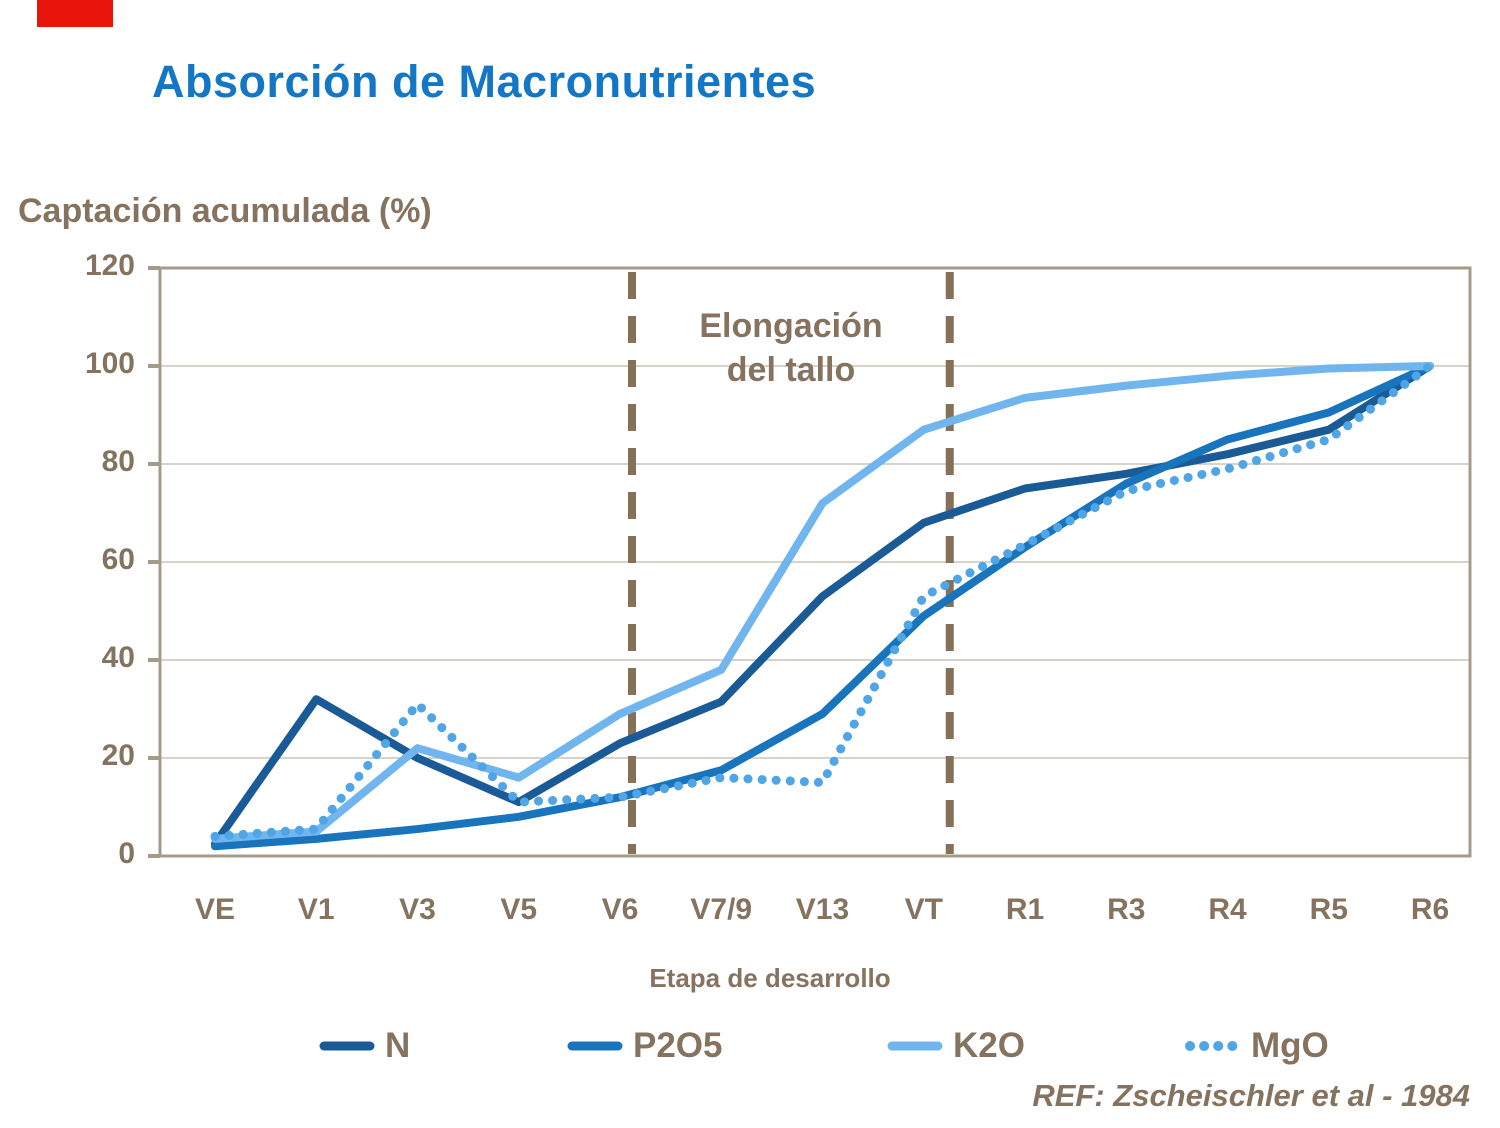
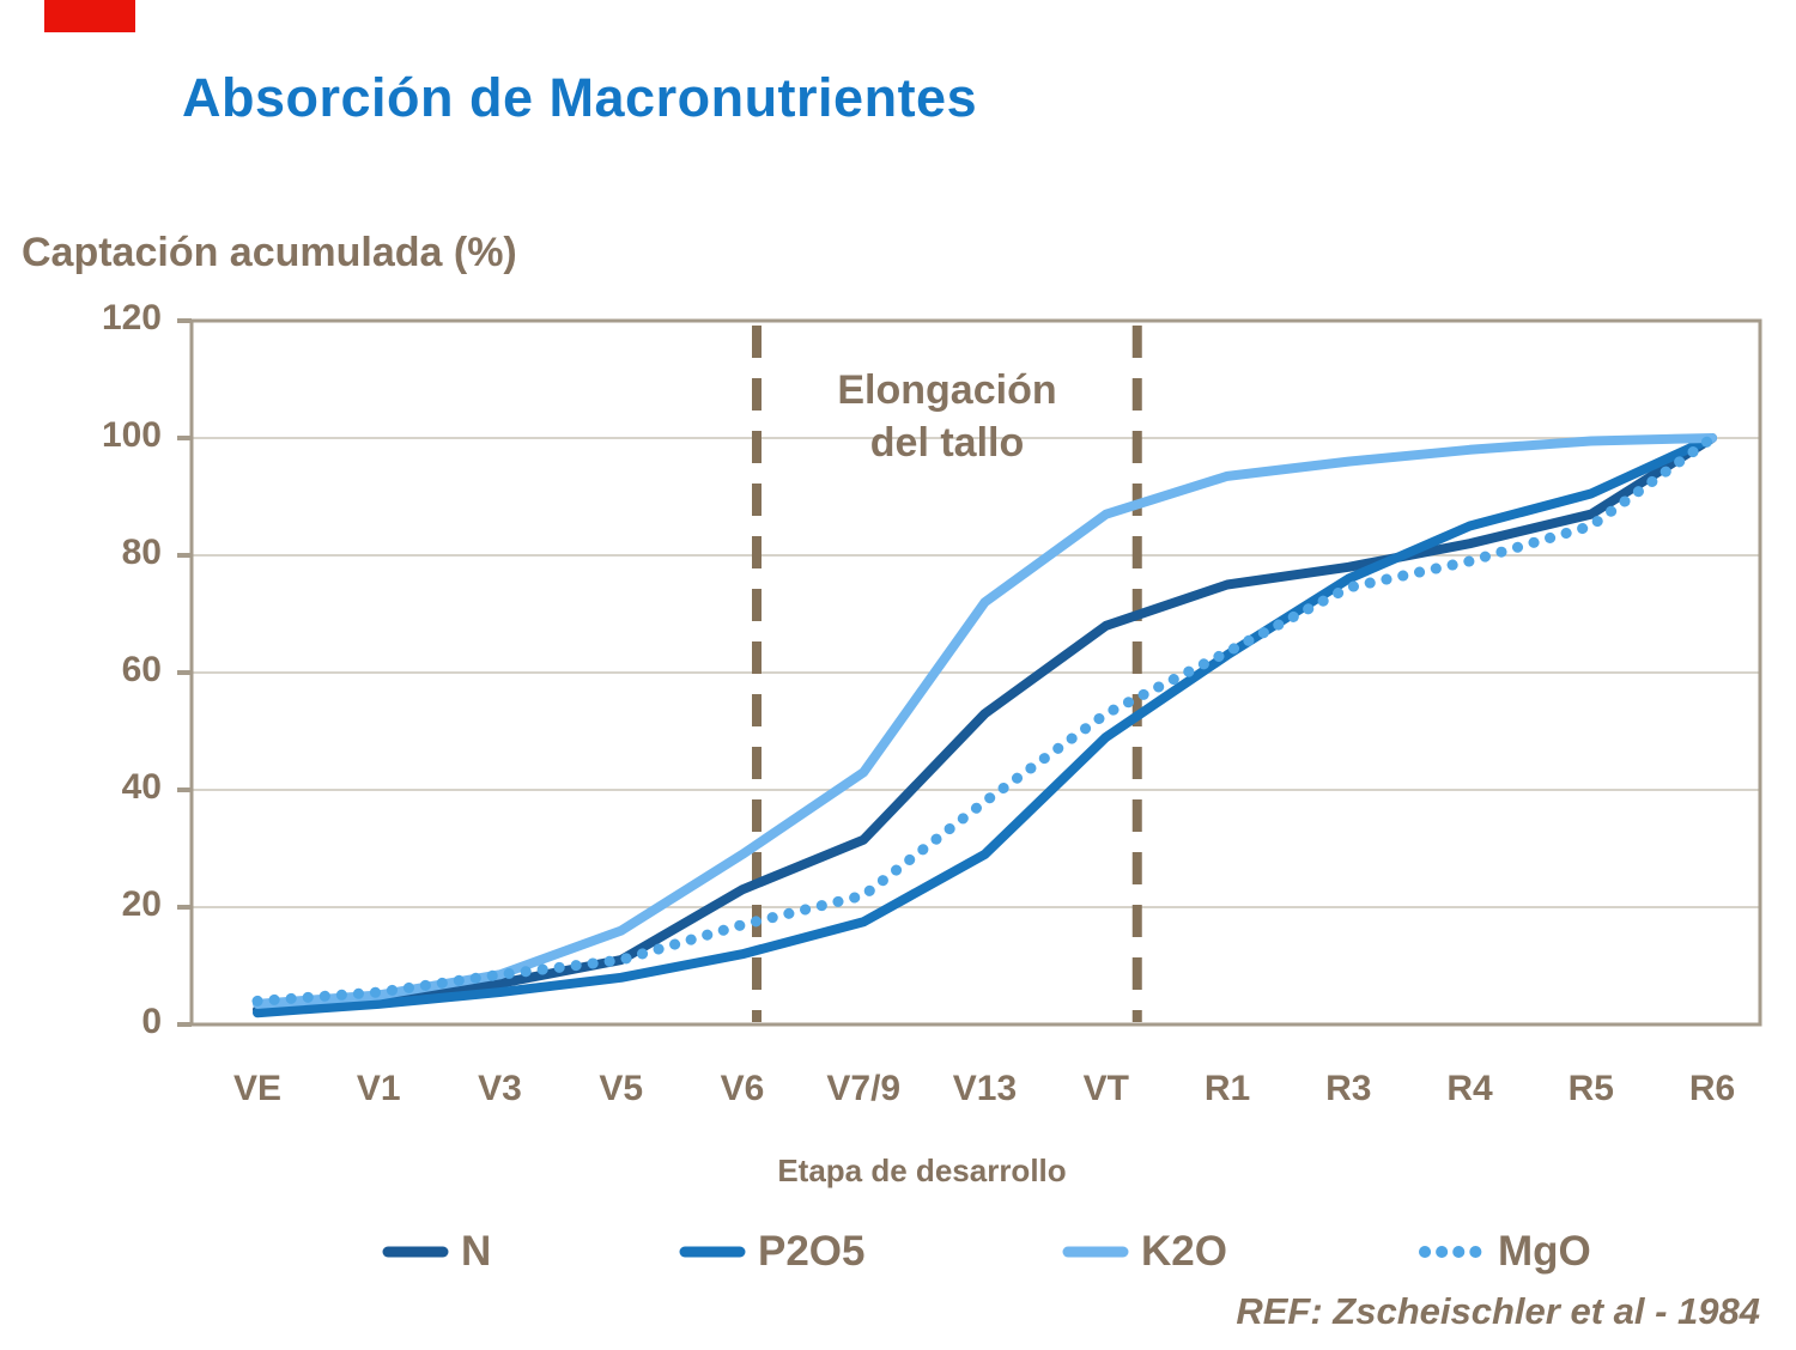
N/V1: 32 -> 4
N/V3: 20 -> 7
K2O/V3: 22 -> 8
MgO/V3: 31 -> 8
MgO/V6: 12 -> 17
K2O/V7/9: 38 -> 43
MgO/V7/9: 16 -> 22
MgO/V13: 15 -> 38
